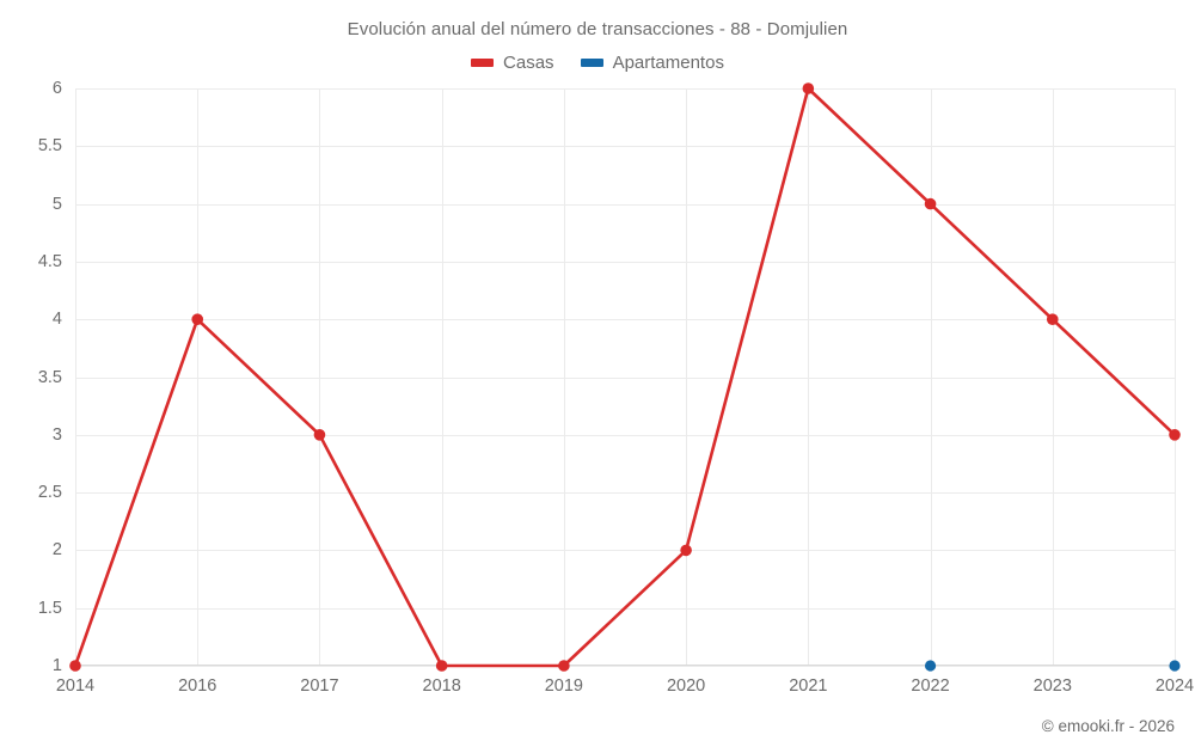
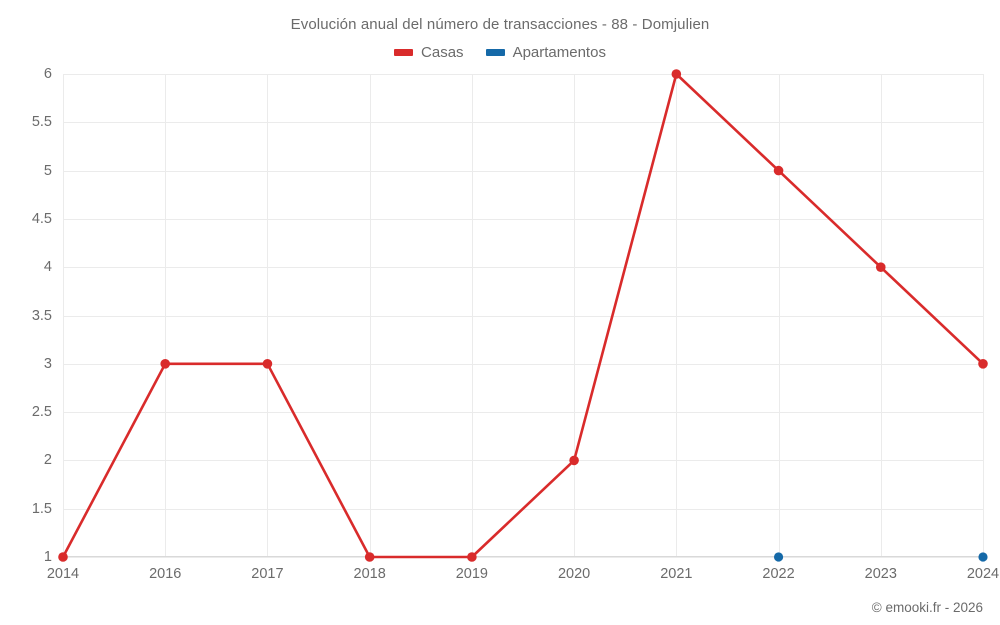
Casas/2016: 4 -> 3
